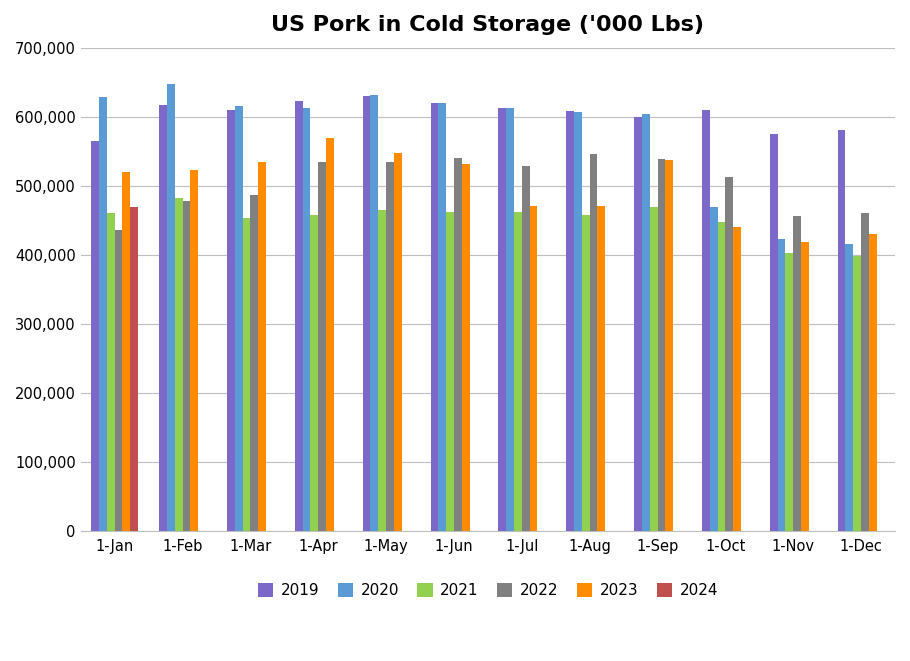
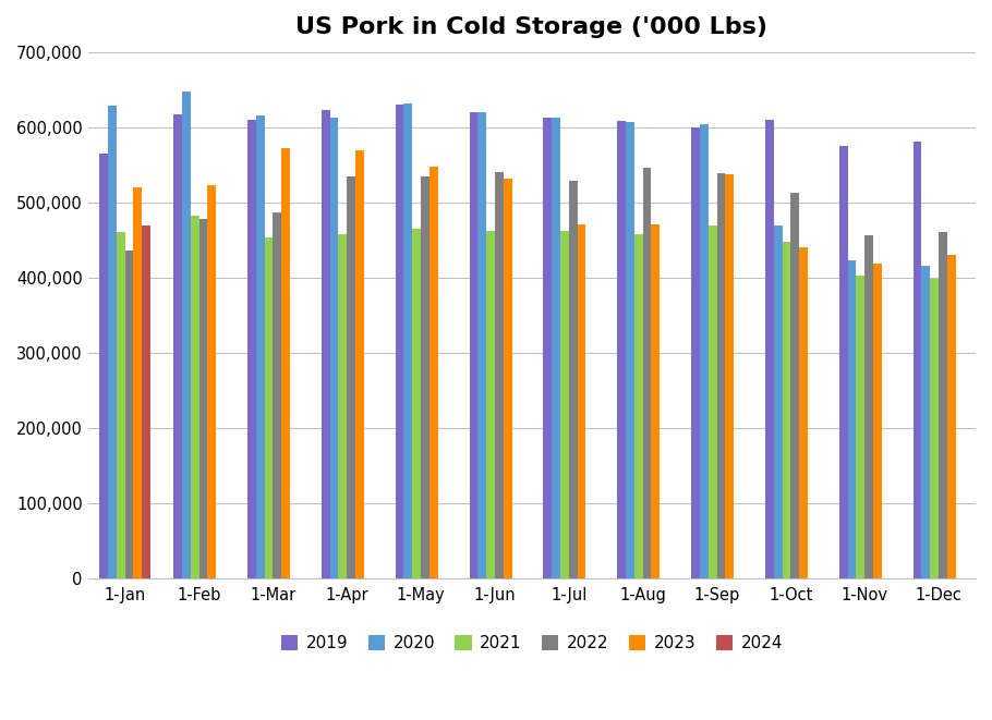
2023/1-Mar: 535,000 -> 572,000
